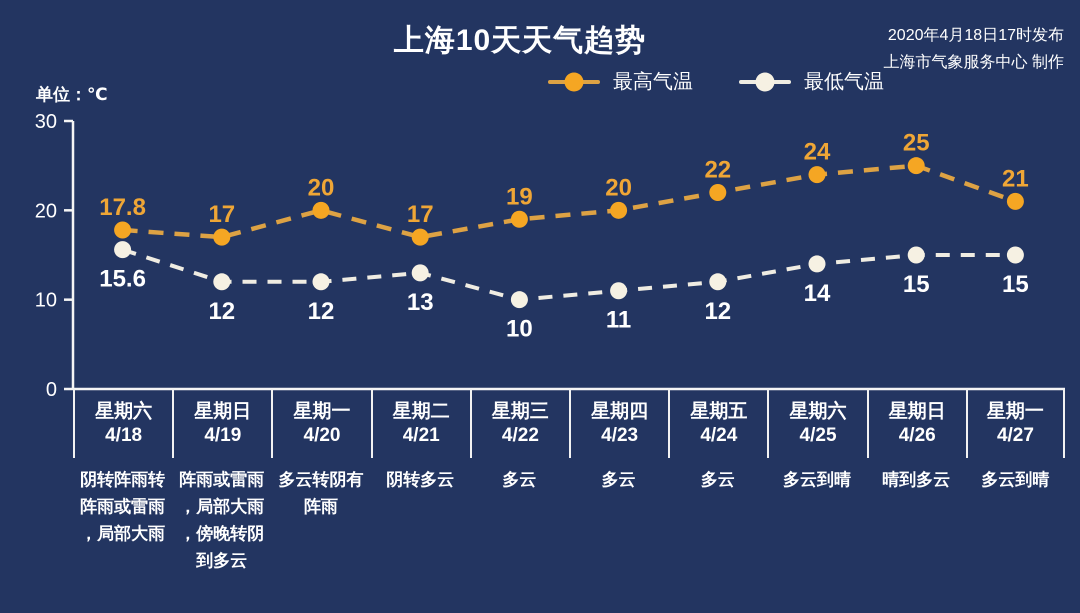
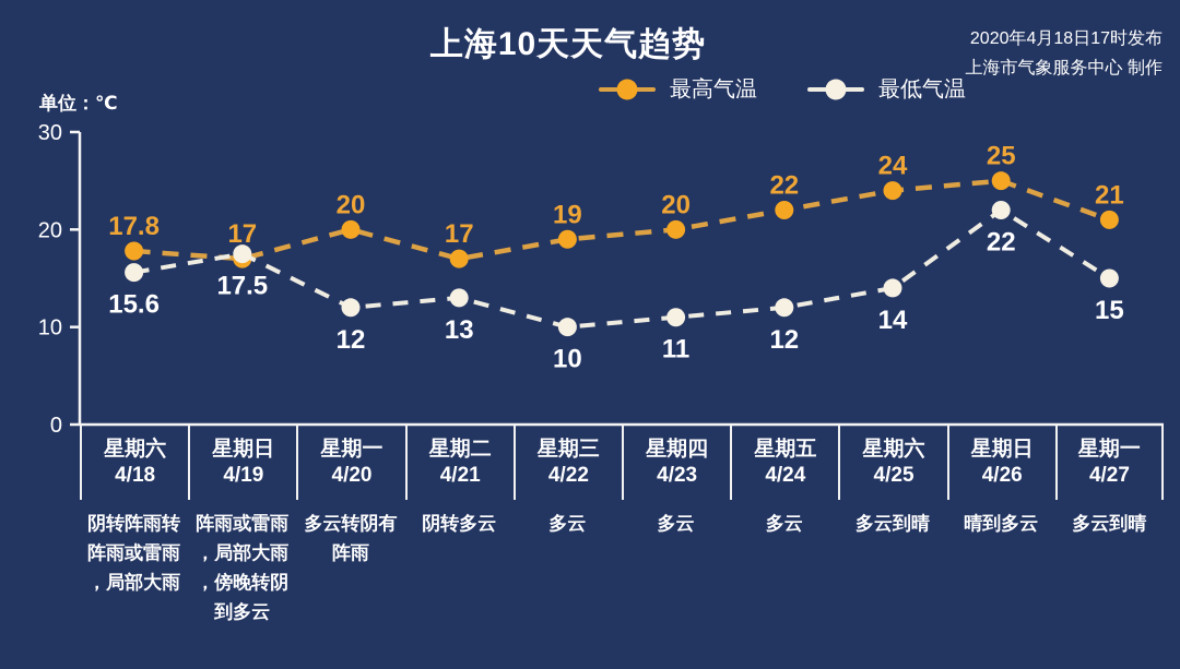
最低气温/4/19: 12 -> 17.5
最低气温/4/26: 15 -> 22
